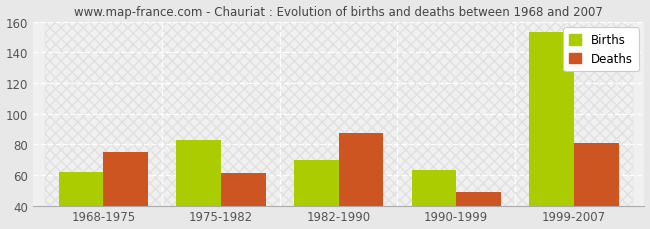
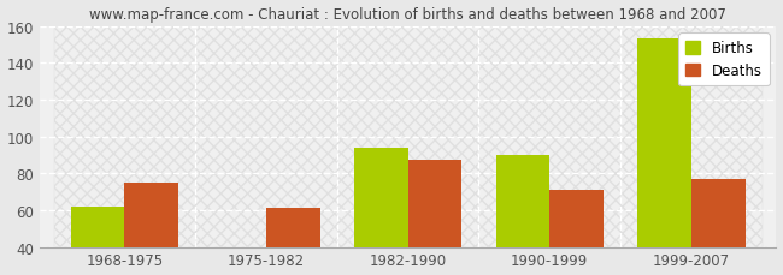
Births/1975-1982: 83 -> 40
Births/1982-1990: 70 -> 94
Births/1990-1999: 63 -> 90
Deaths/1990-1999: 49 -> 71
Deaths/1999-2007: 81 -> 77
